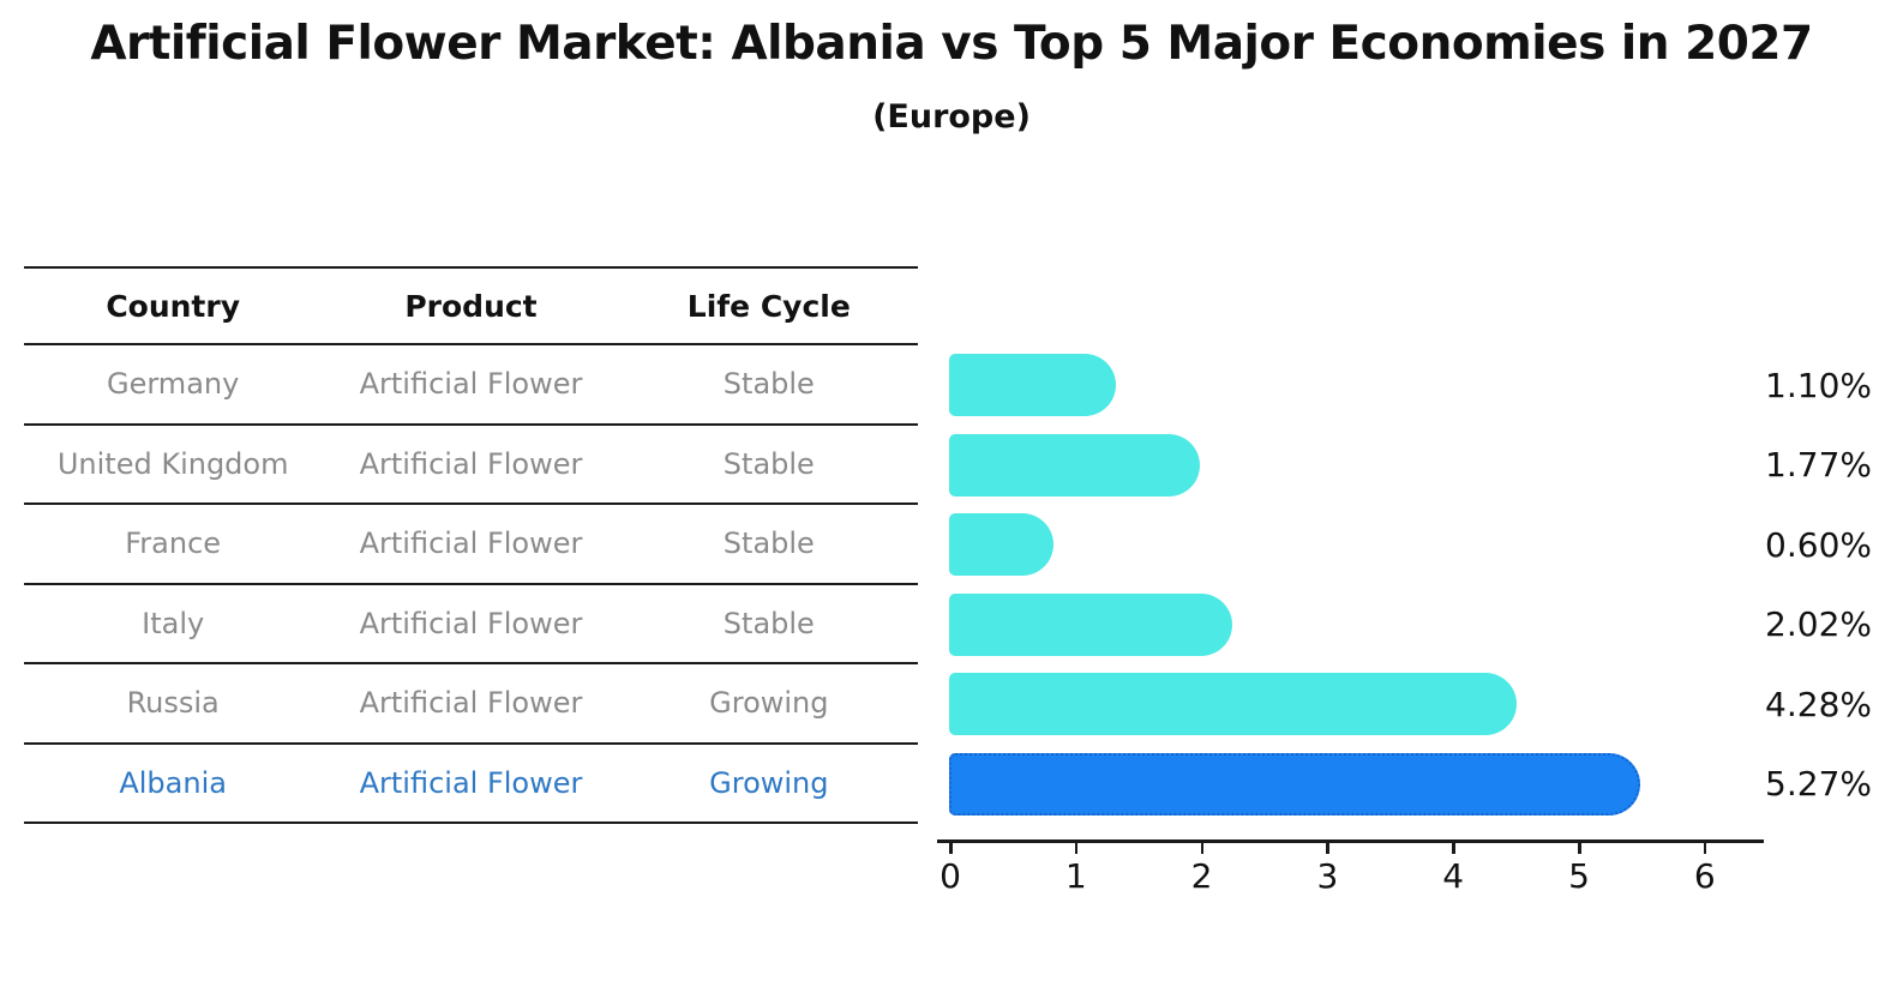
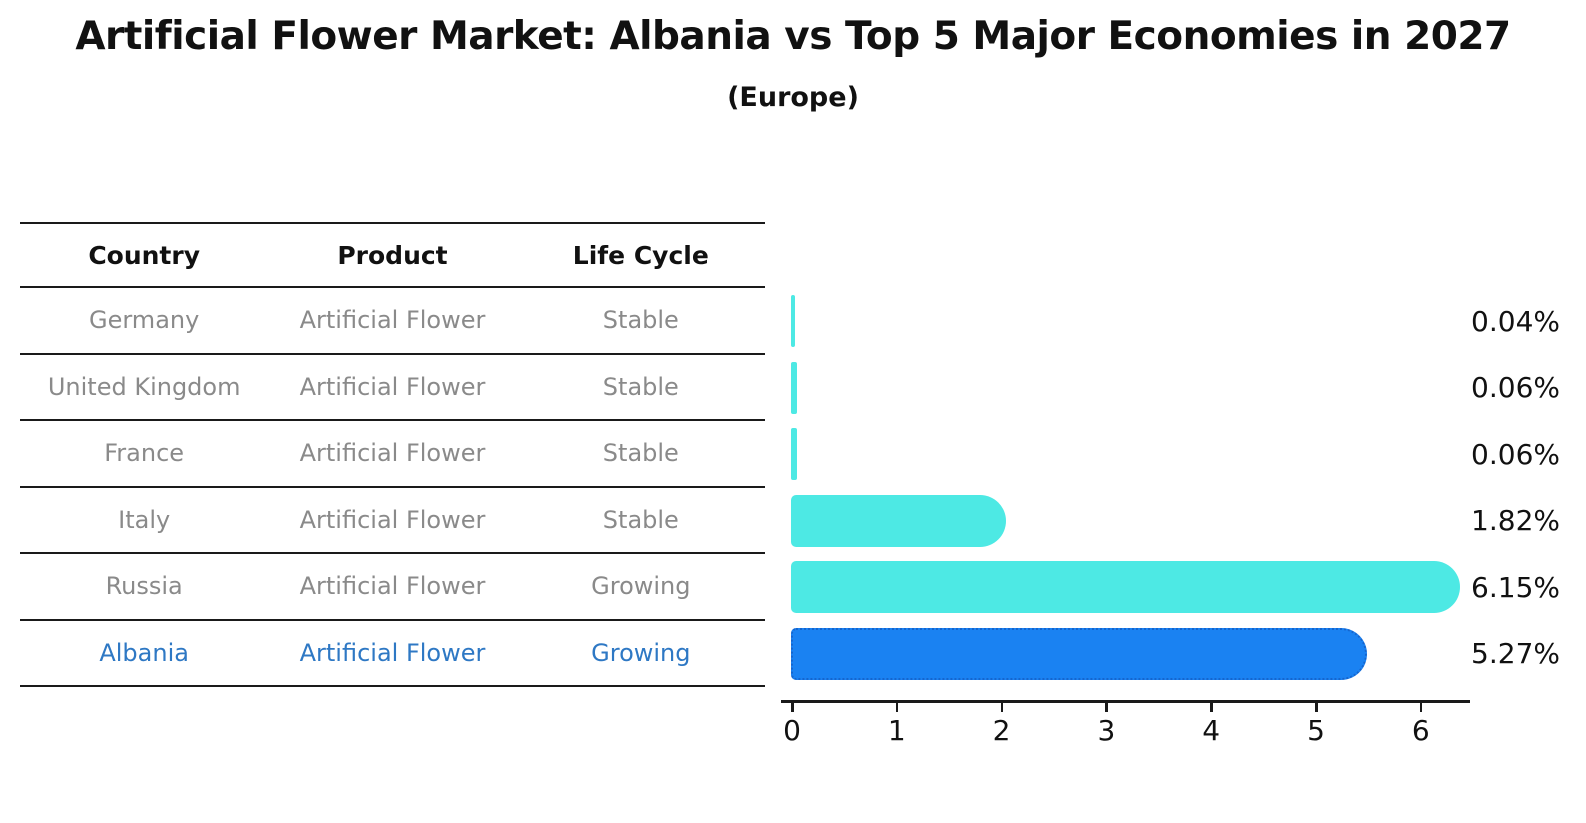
Germany: 1.10% -> 0.04%
United Kingdom: 1.77% -> 0.06%
France: 0.60% -> 0.06%
Italy: 2.02% -> 1.82%
Russia: 4.28% -> 6.15%
